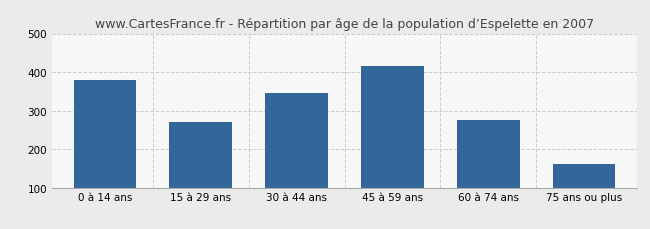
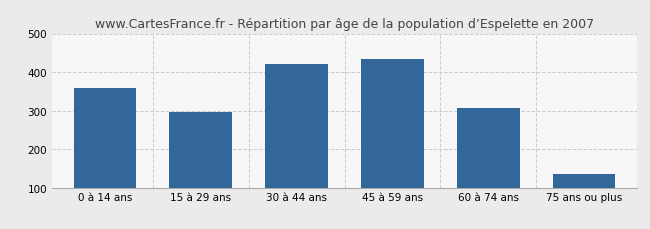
0 à 14 ans: 380 -> 358
15 à 29 ans: 270 -> 295
30 à 44 ans: 345 -> 420
45 à 59 ans: 415 -> 435
60 à 74 ans: 275 -> 307
75 ans ou plus: 160 -> 136
